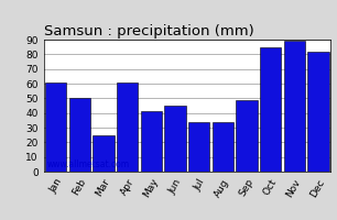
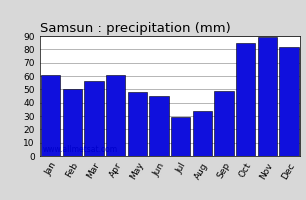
Mar: 25 -> 56
May: 41 -> 48
Jul: 34 -> 29
